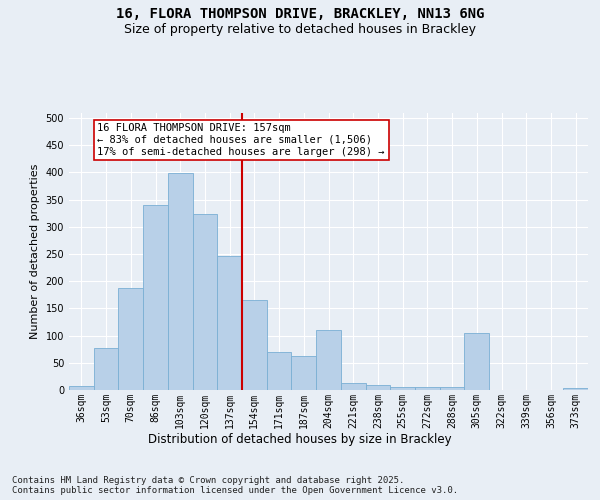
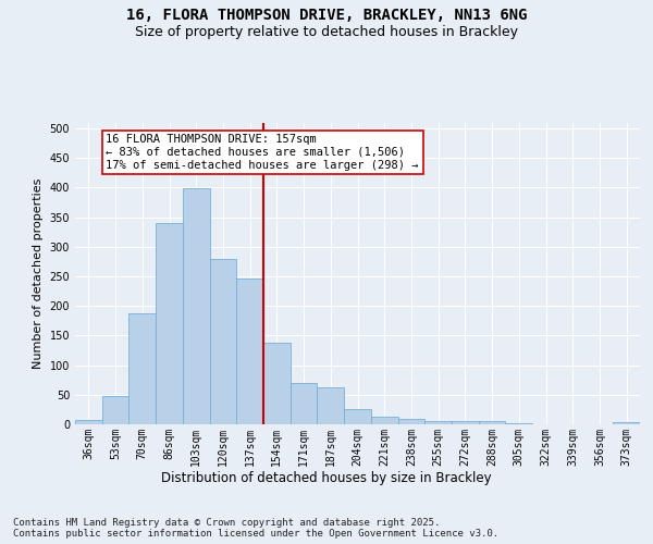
53sqm: 78 -> 47
120sqm: 324 -> 280
154sqm: 166 -> 137
204sqm: 110 -> 26
305sqm: 104 -> 2
